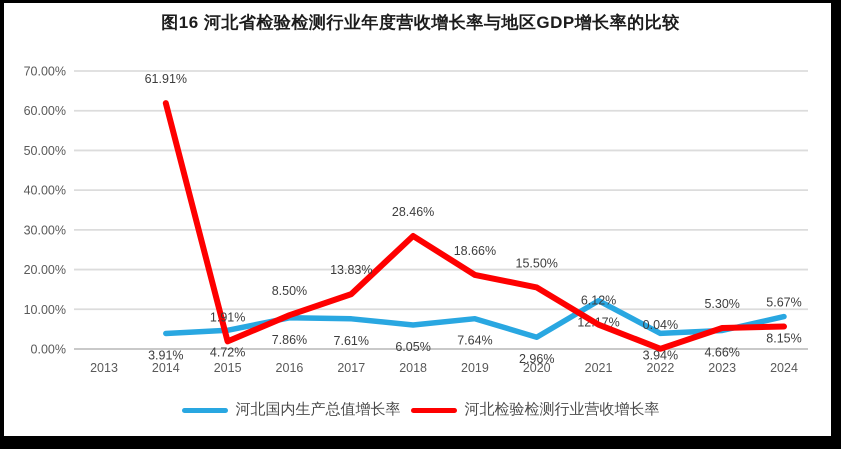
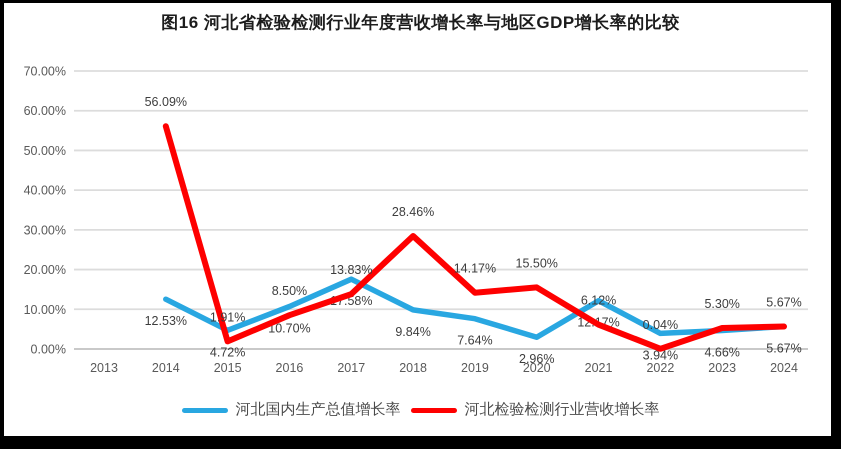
河北国内生产总值增长率/2014: 3.91% -> 12.53%
河北检验检测行业营收增长率/2014: 61.91% -> 56.09%
河北国内生产总值增长率/2016: 7.86% -> 10.70%
河北国内生产总值增长率/2017: 7.61% -> 17.58%
河北国内生产总值增长率/2018: 6.05% -> 9.84%
河北检验检测行业营收增长率/2019: 18.66% -> 14.17%
河北国内生产总值增长率/2024: 8.15% -> 5.67%
